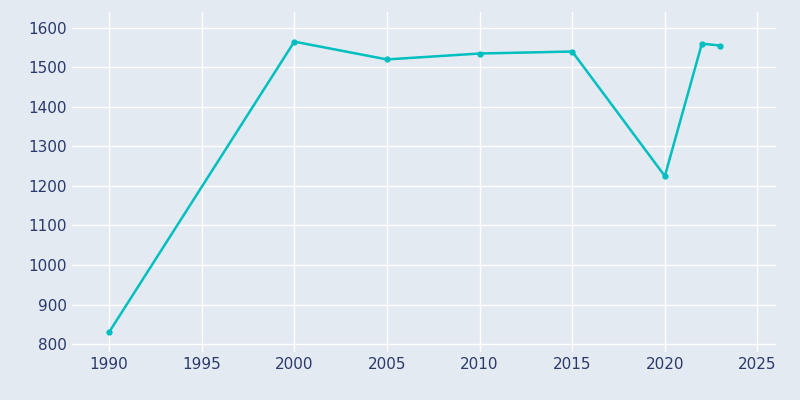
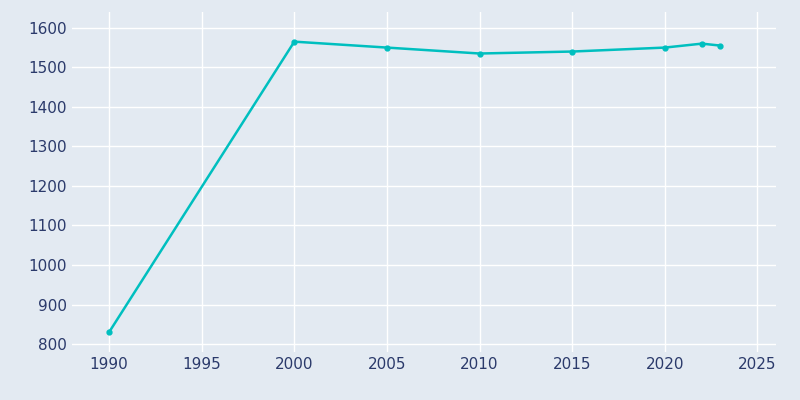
2005: 1520 -> 1550
2020: 1225 -> 1550
